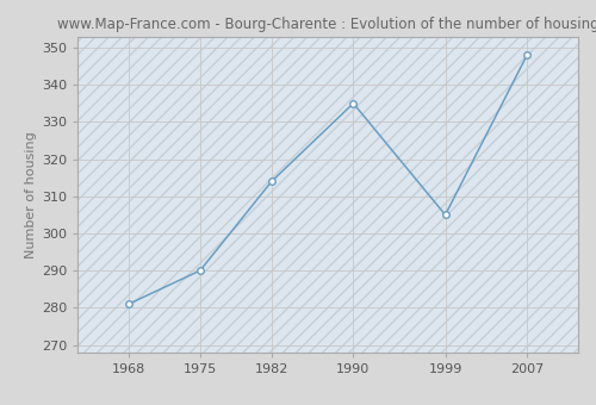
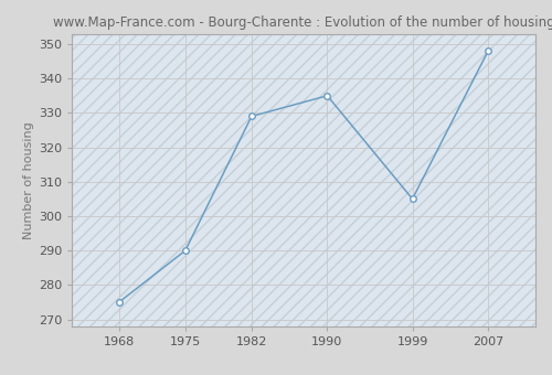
1968: 281 -> 275
1982: 314 -> 329
